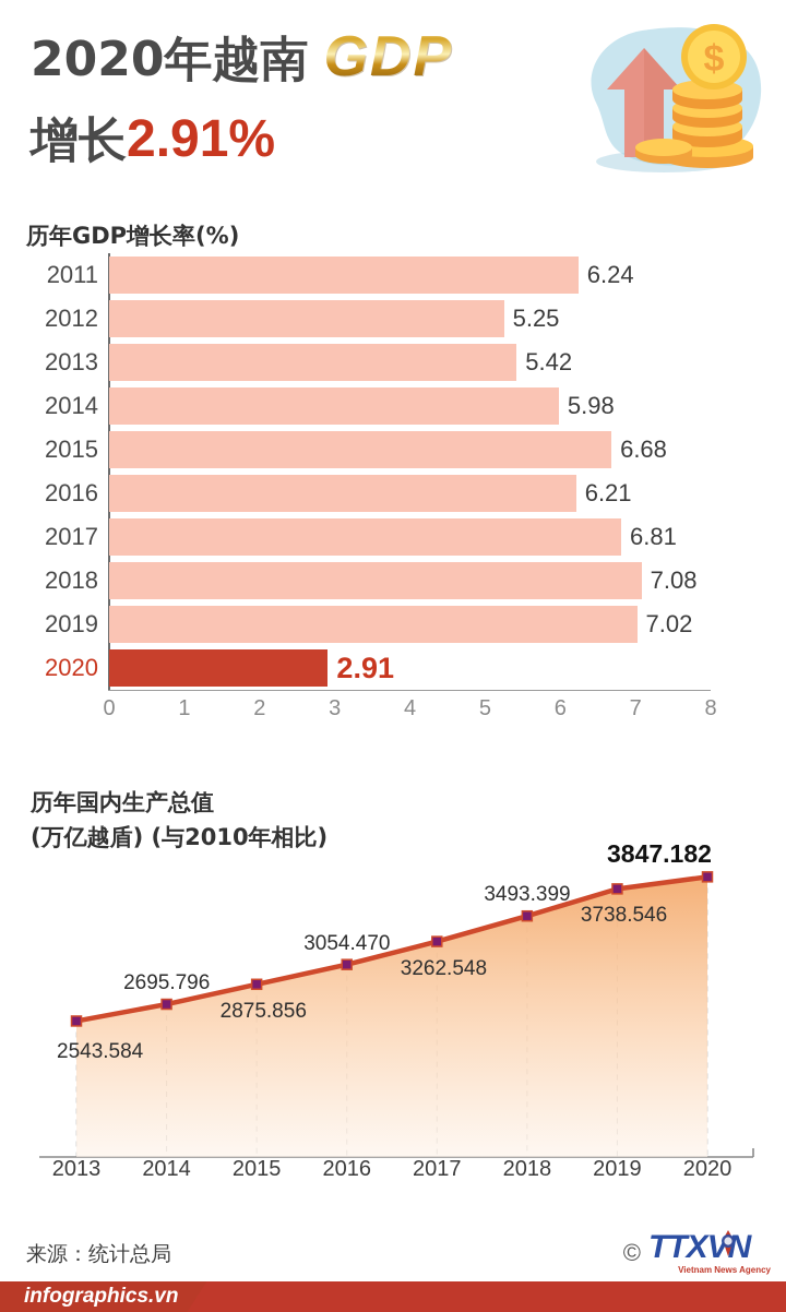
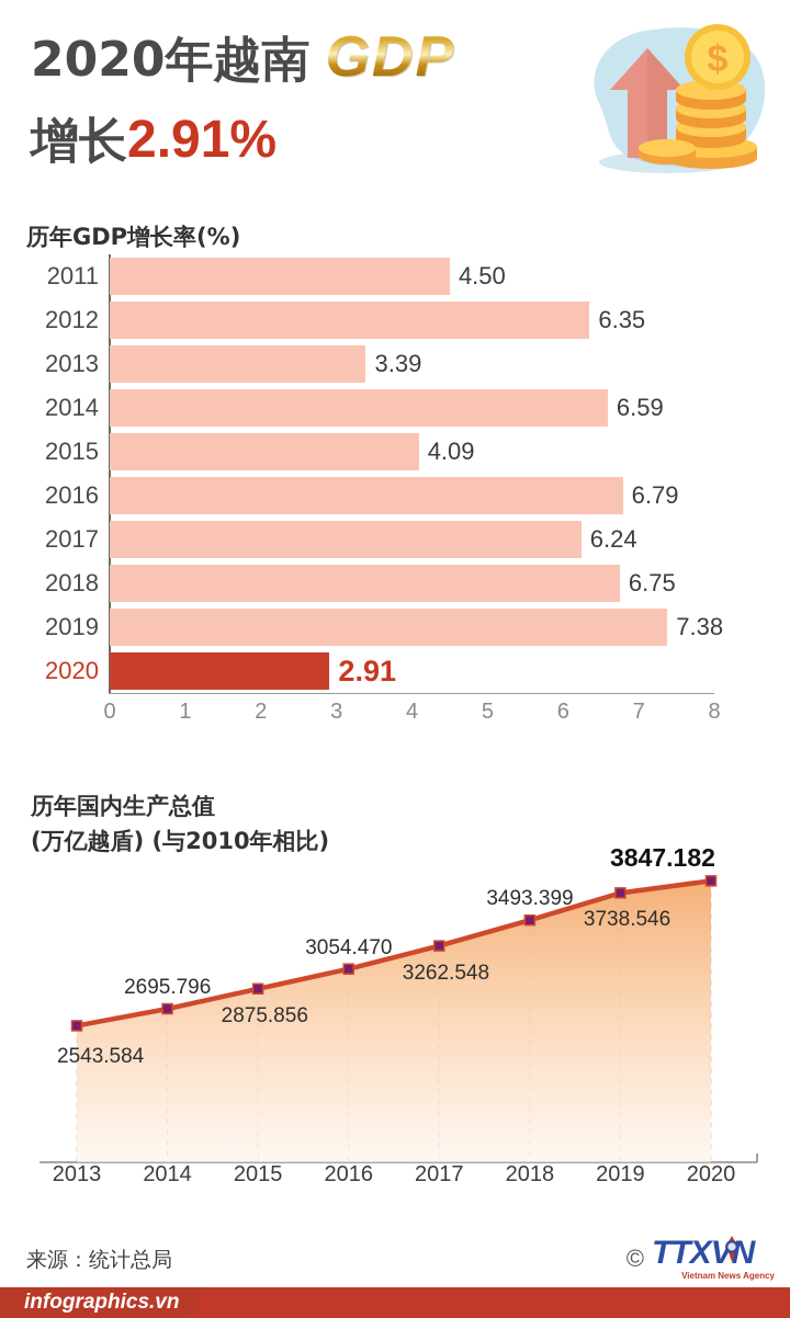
历年GDP增长率(%)/2011: 6.24 -> 4.50
历年GDP增长率(%)/2012: 5.25 -> 6.35
历年GDP增长率(%)/2013: 5.42 -> 3.39
历年GDP增长率(%)/2014: 5.98 -> 6.59
历年GDP增长率(%)/2015: 6.68 -> 4.09
历年GDP增长率(%)/2016: 6.21 -> 6.79
历年GDP增长率(%)/2017: 6.81 -> 6.24
历年GDP增长率(%)/2018: 7.08 -> 6.75
历年GDP增长率(%)/2019: 7.02 -> 7.38
